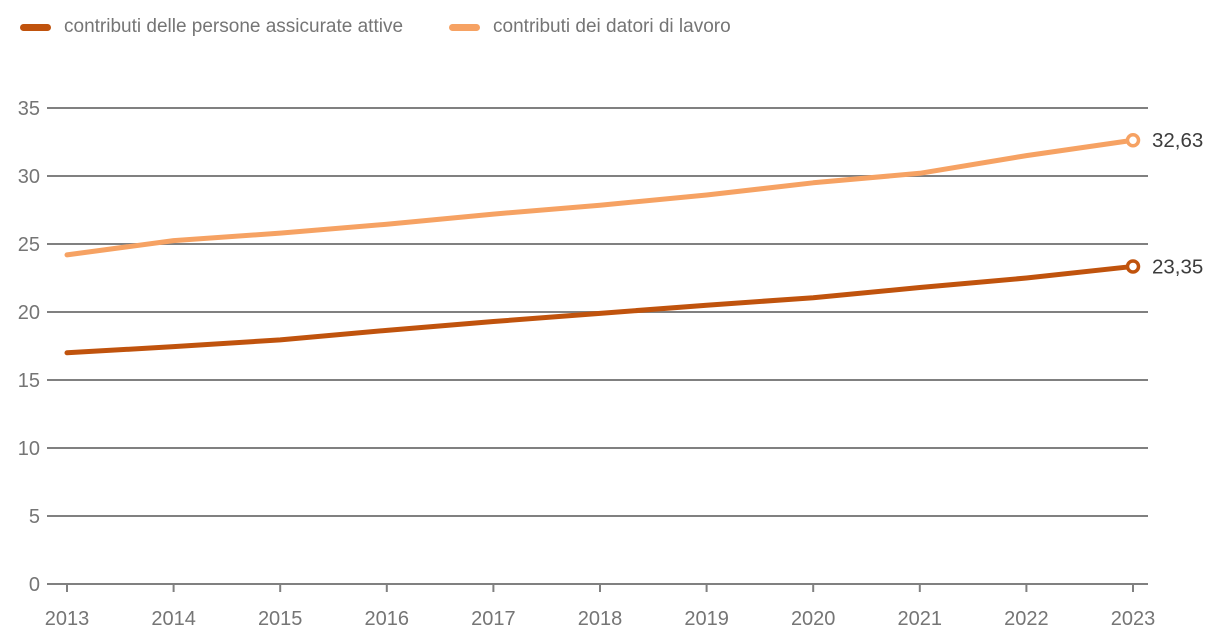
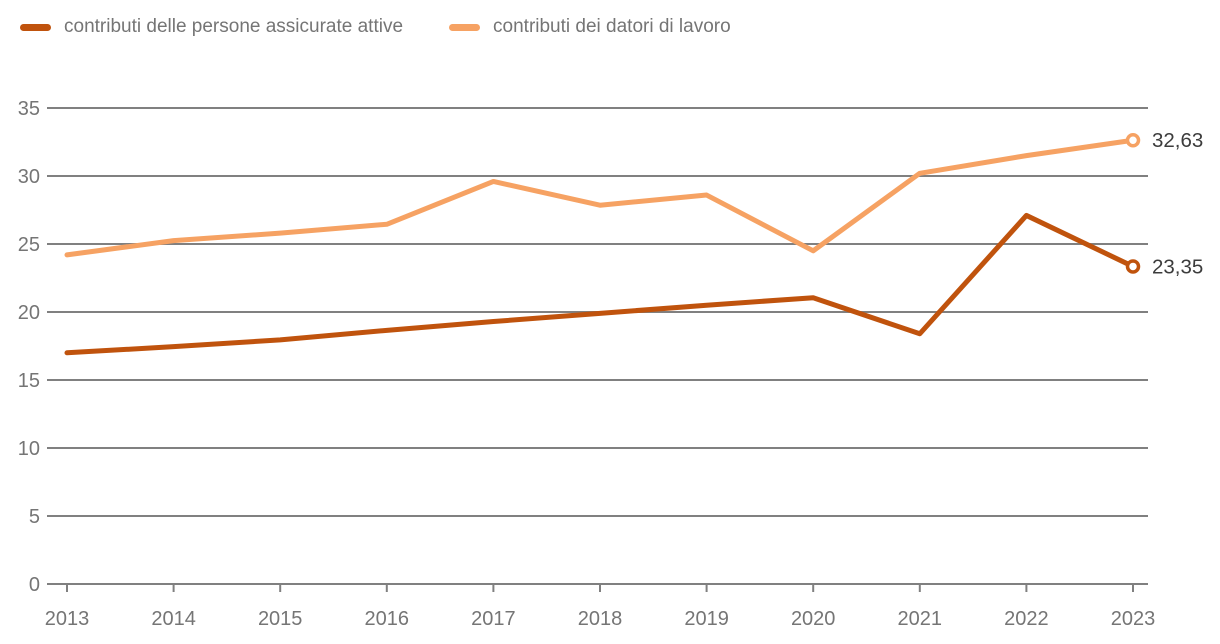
contributi dei datori di lavoro/2017: 27.2 -> 29.6
contributi dei datori di lavoro/2020: 29.5 -> 24.5
contributi delle persone assicurate attive/2021: 21.8 -> 18.4
contributi delle persone assicurate attive/2022: 22.5 -> 27.1
